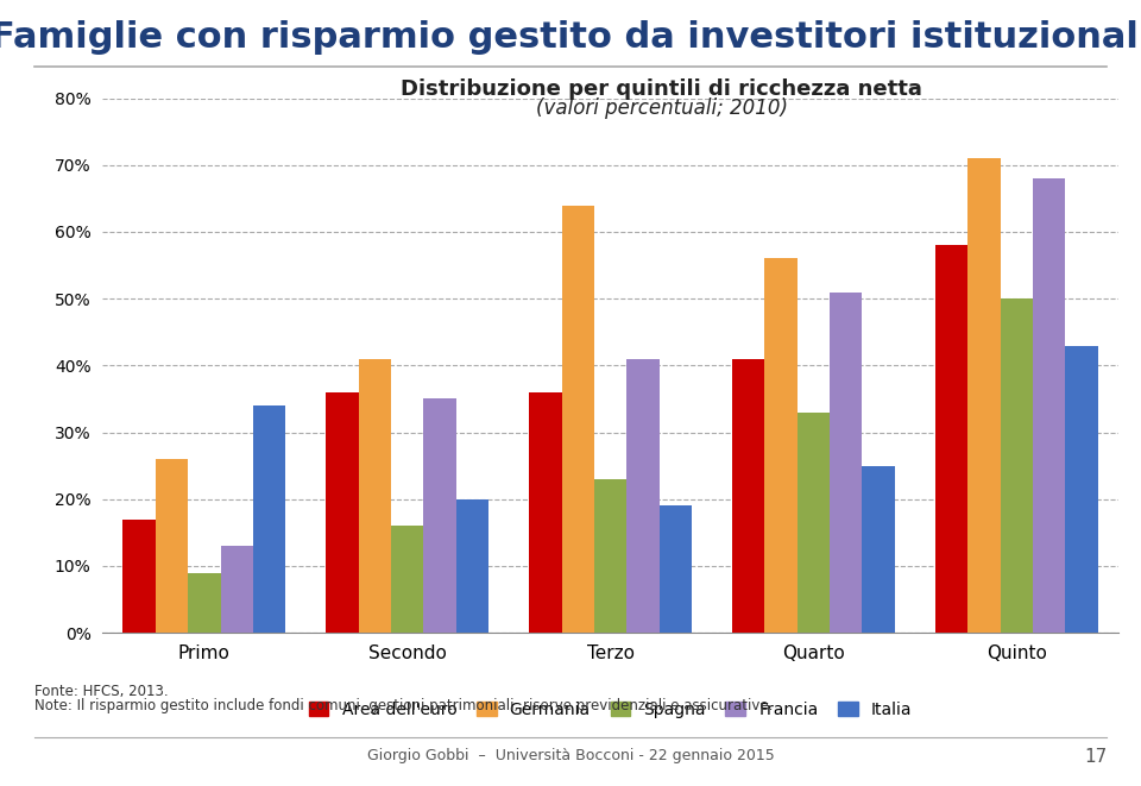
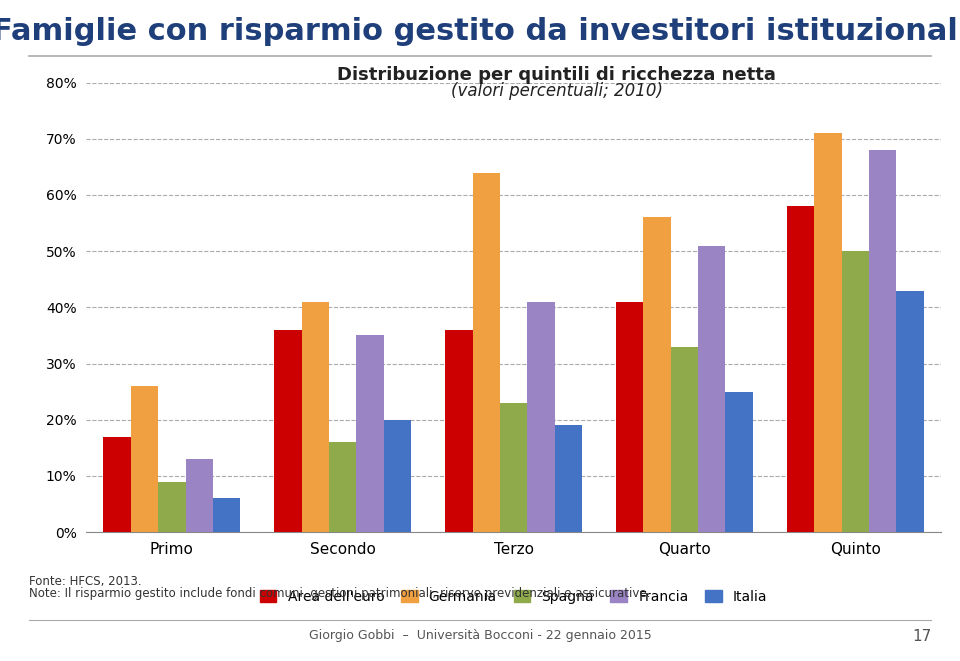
Italia/Primo: 34% -> 6%
